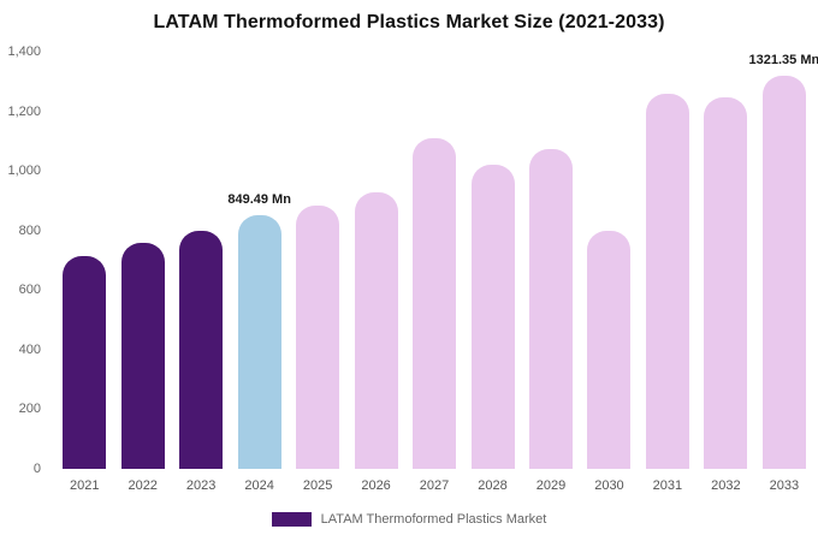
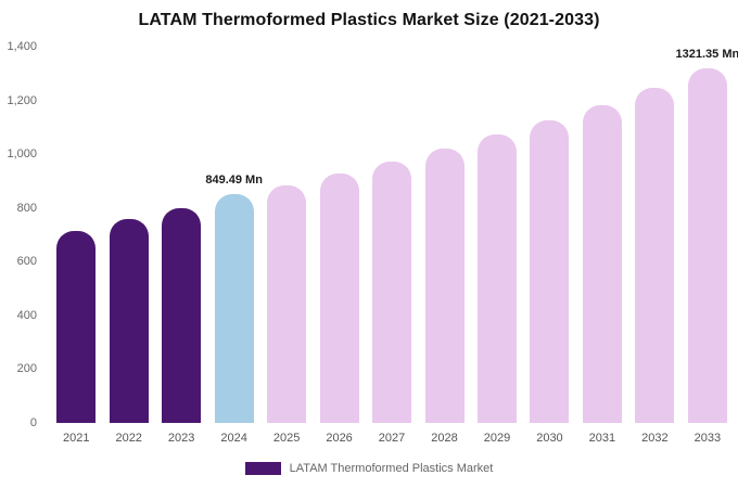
2027: 1110 -> 970
2030: 800 -> 1130
2031: 1260 -> 1180
